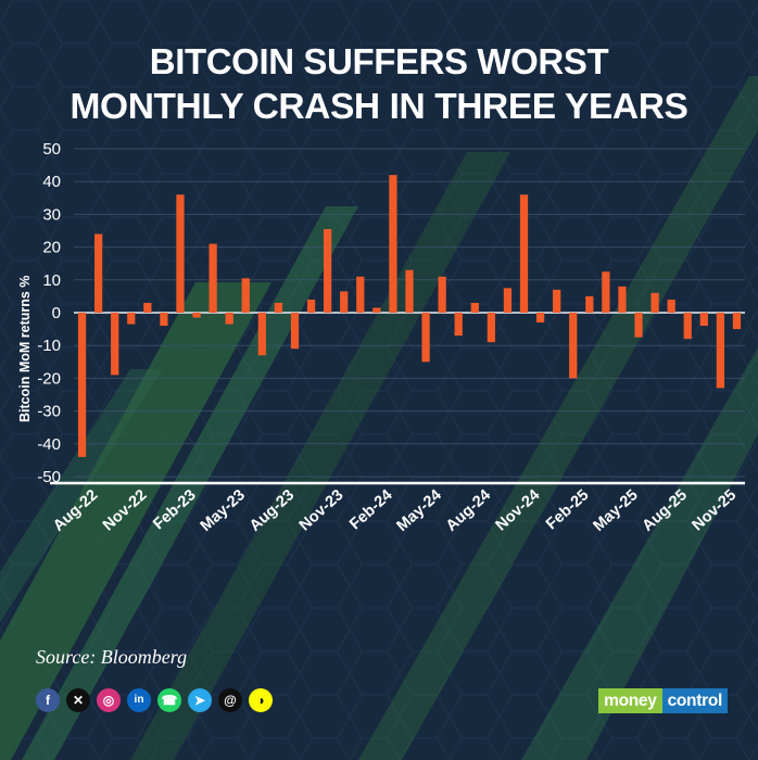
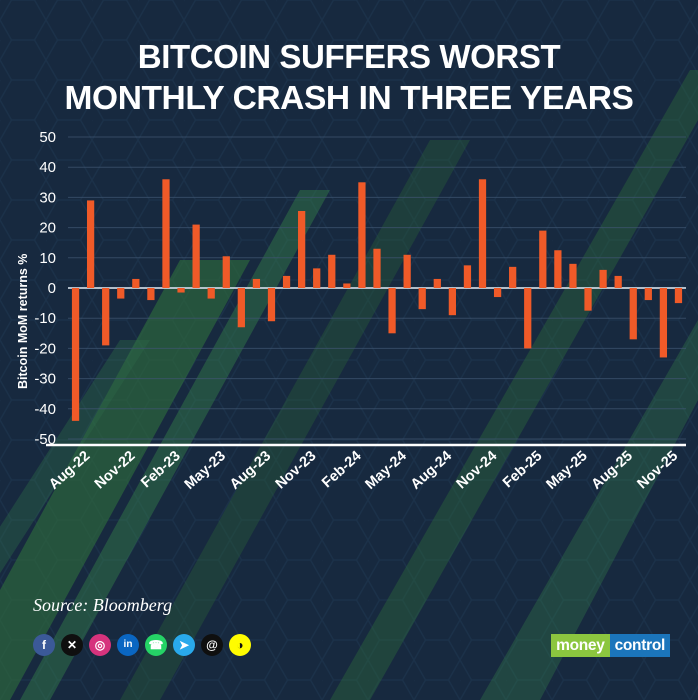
Aug-22: 24 -> 29
Feb-24: 42 -> 35
Feb-25: 5 -> 19
Aug-25: -8 -> -17
